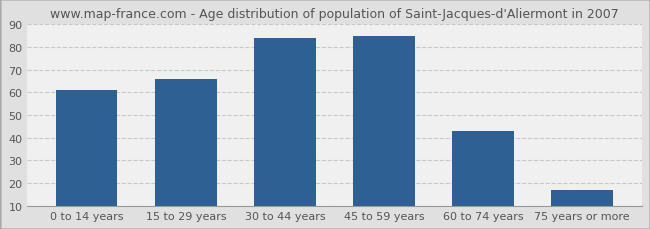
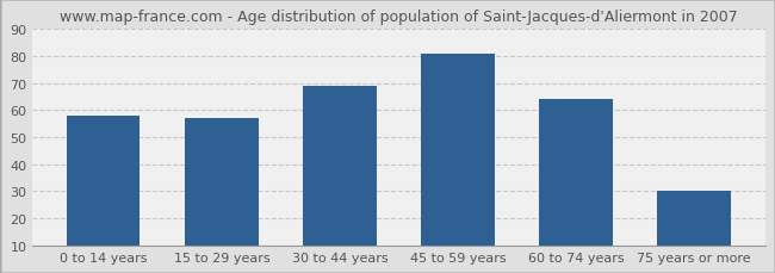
0 to 14 years: 61 -> 58
15 to 29 years: 66 -> 57
30 to 44 years: 84 -> 69
45 to 59 years: 85 -> 81
60 to 74 years: 43 -> 64
75 years or more: 17 -> 30
